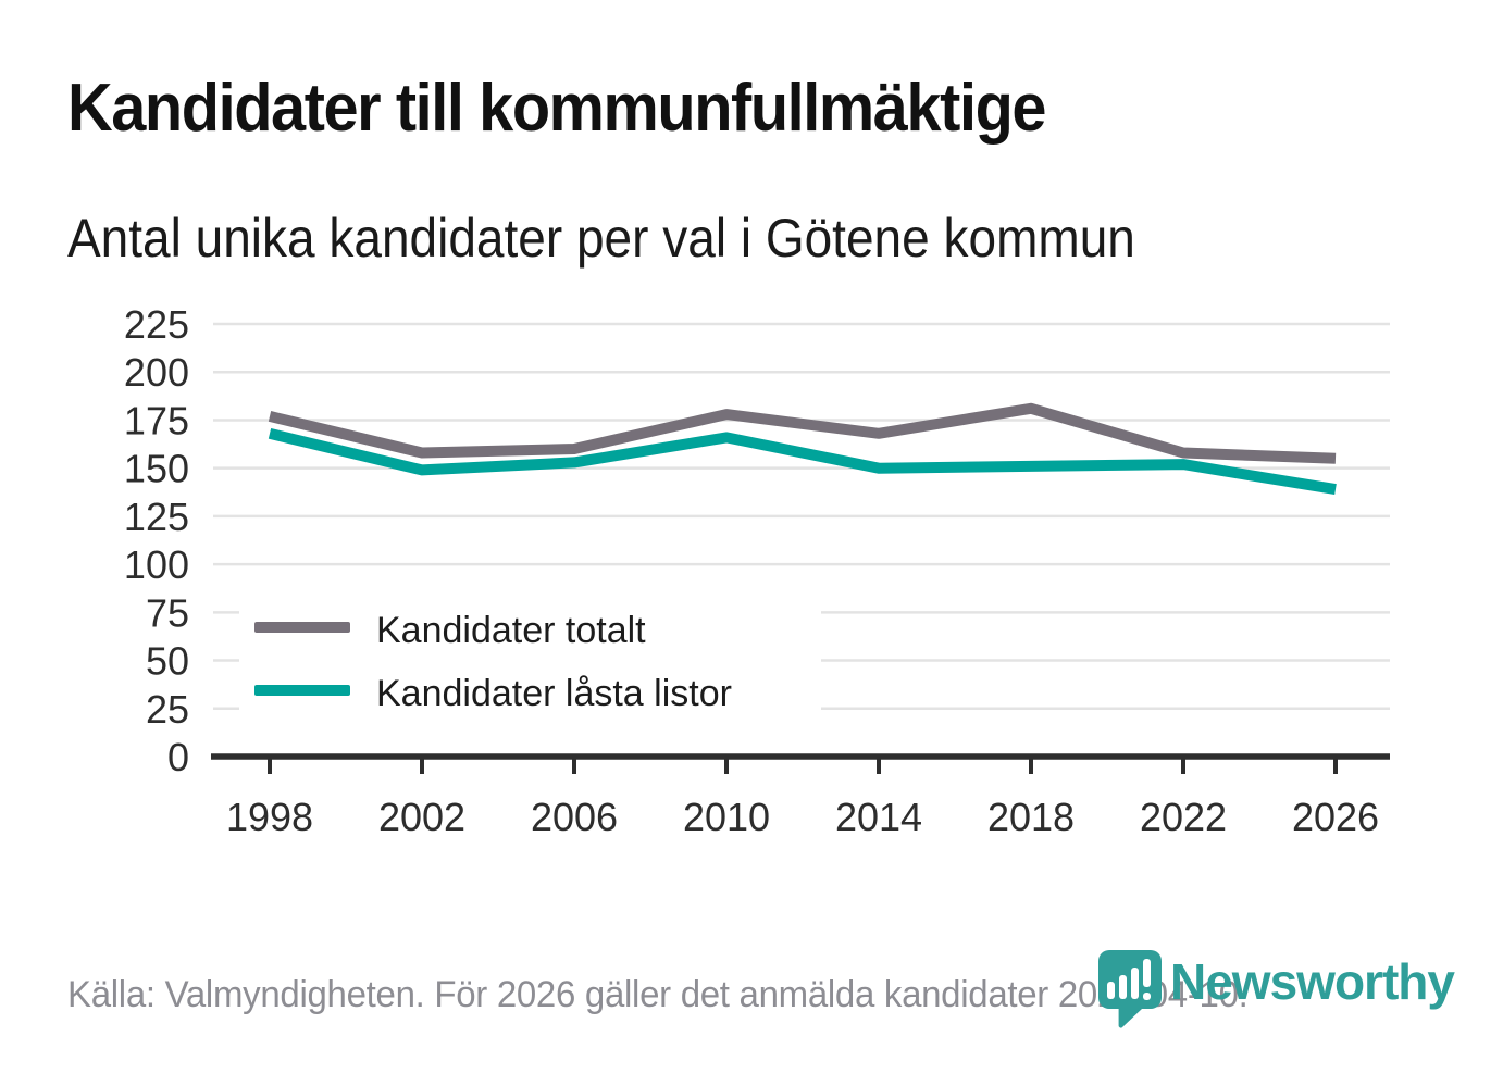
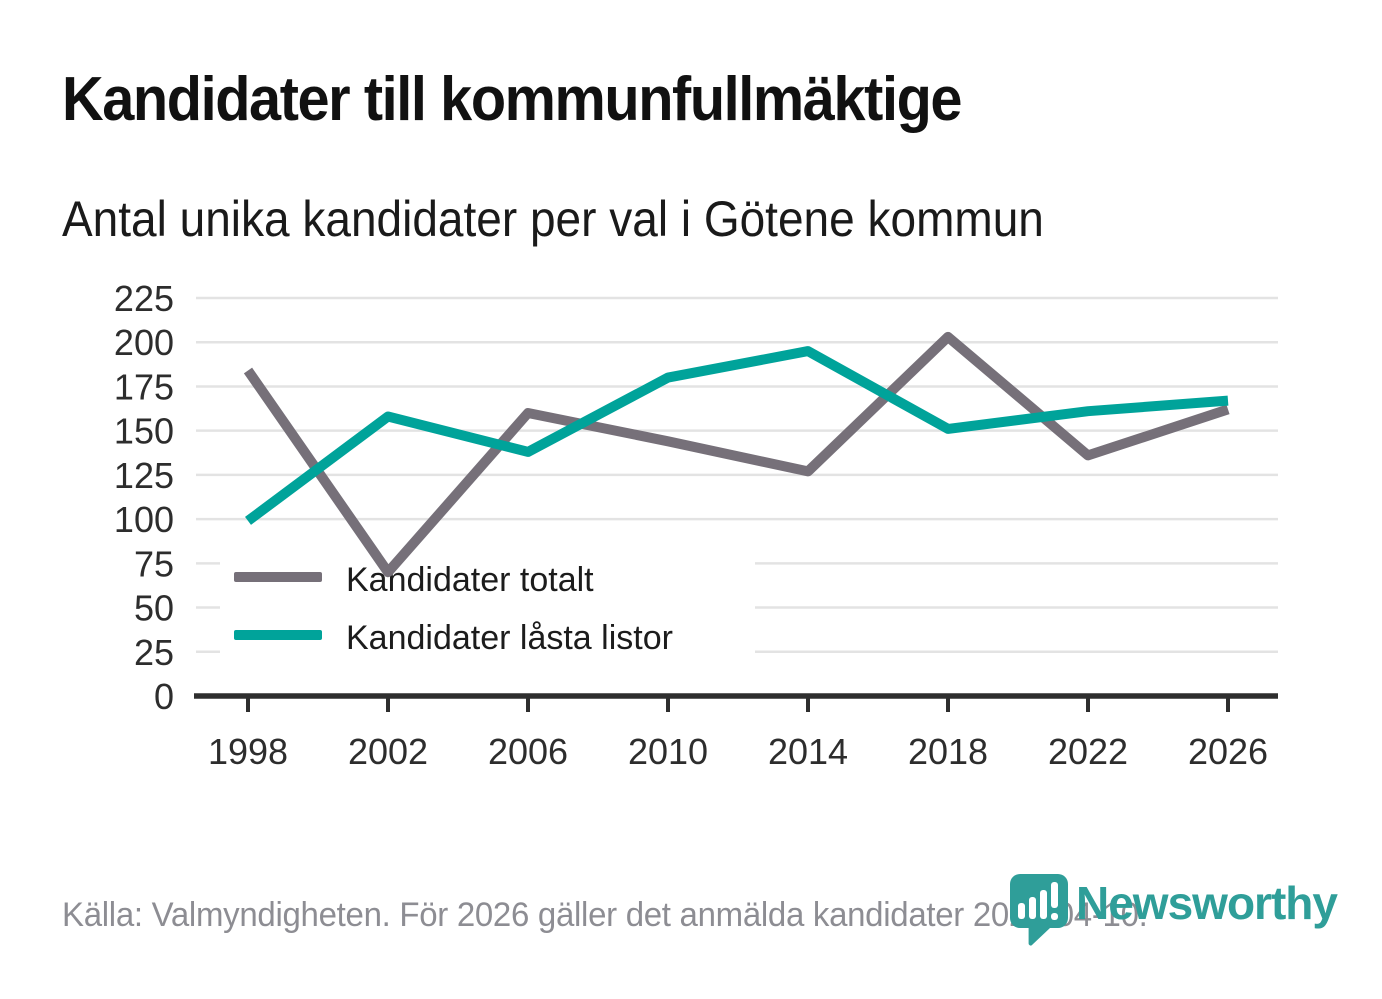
Kandidater totalt/1998: 177 -> 184
Kandidater låsta listor/1998: 168 -> 99
Kandidater totalt/2002: 158 -> 70
Kandidater låsta listor/2002: 149 -> 158
Kandidater låsta listor/2006: 153 -> 138
Kandidater totalt/2010: 178 -> 144
Kandidater låsta listor/2010: 166 -> 180
Kandidater totalt/2014: 168 -> 127
Kandidater låsta listor/2014: 150 -> 195
Kandidater totalt/2018: 181 -> 203
Kandidater totalt/2022: 158 -> 136
Kandidater låsta listor/2022: 152 -> 161
Kandidater totalt/2026: 155 -> 162
Kandidater låsta listor/2026: 139 -> 167
